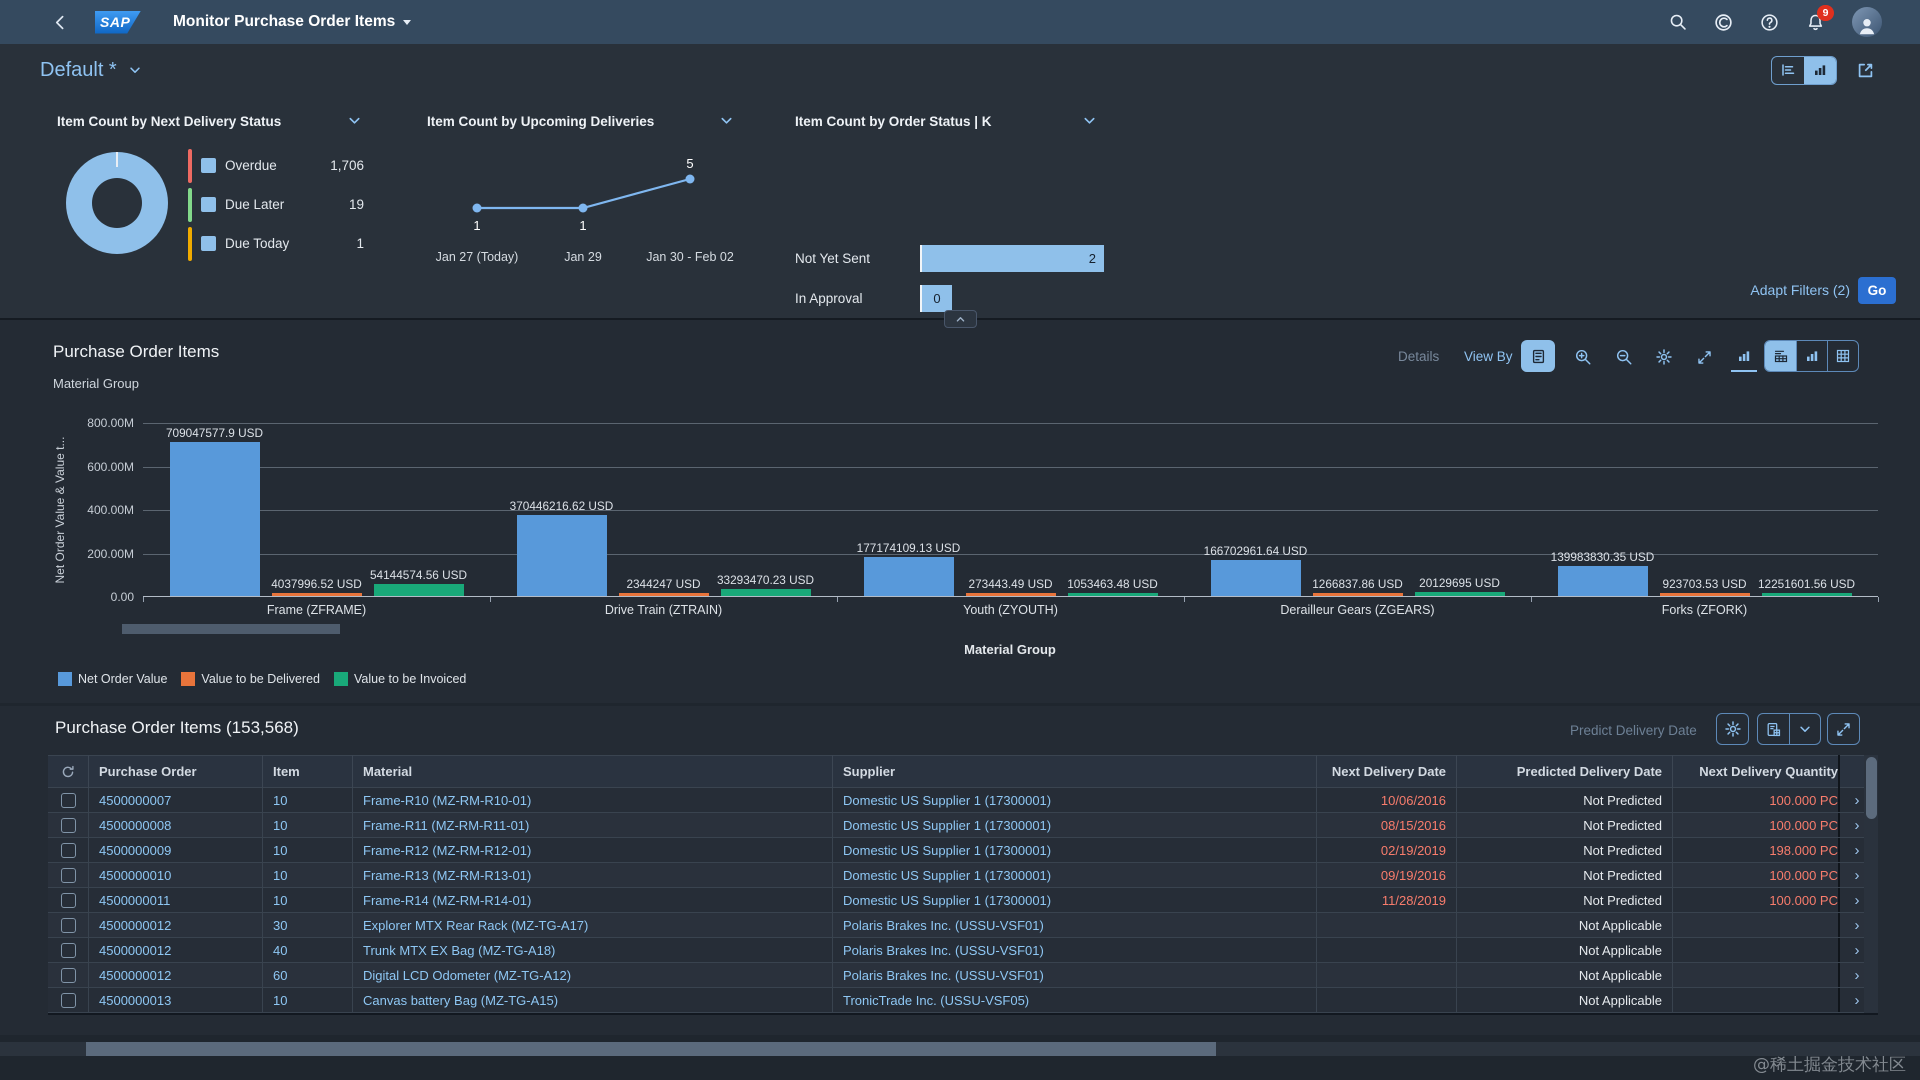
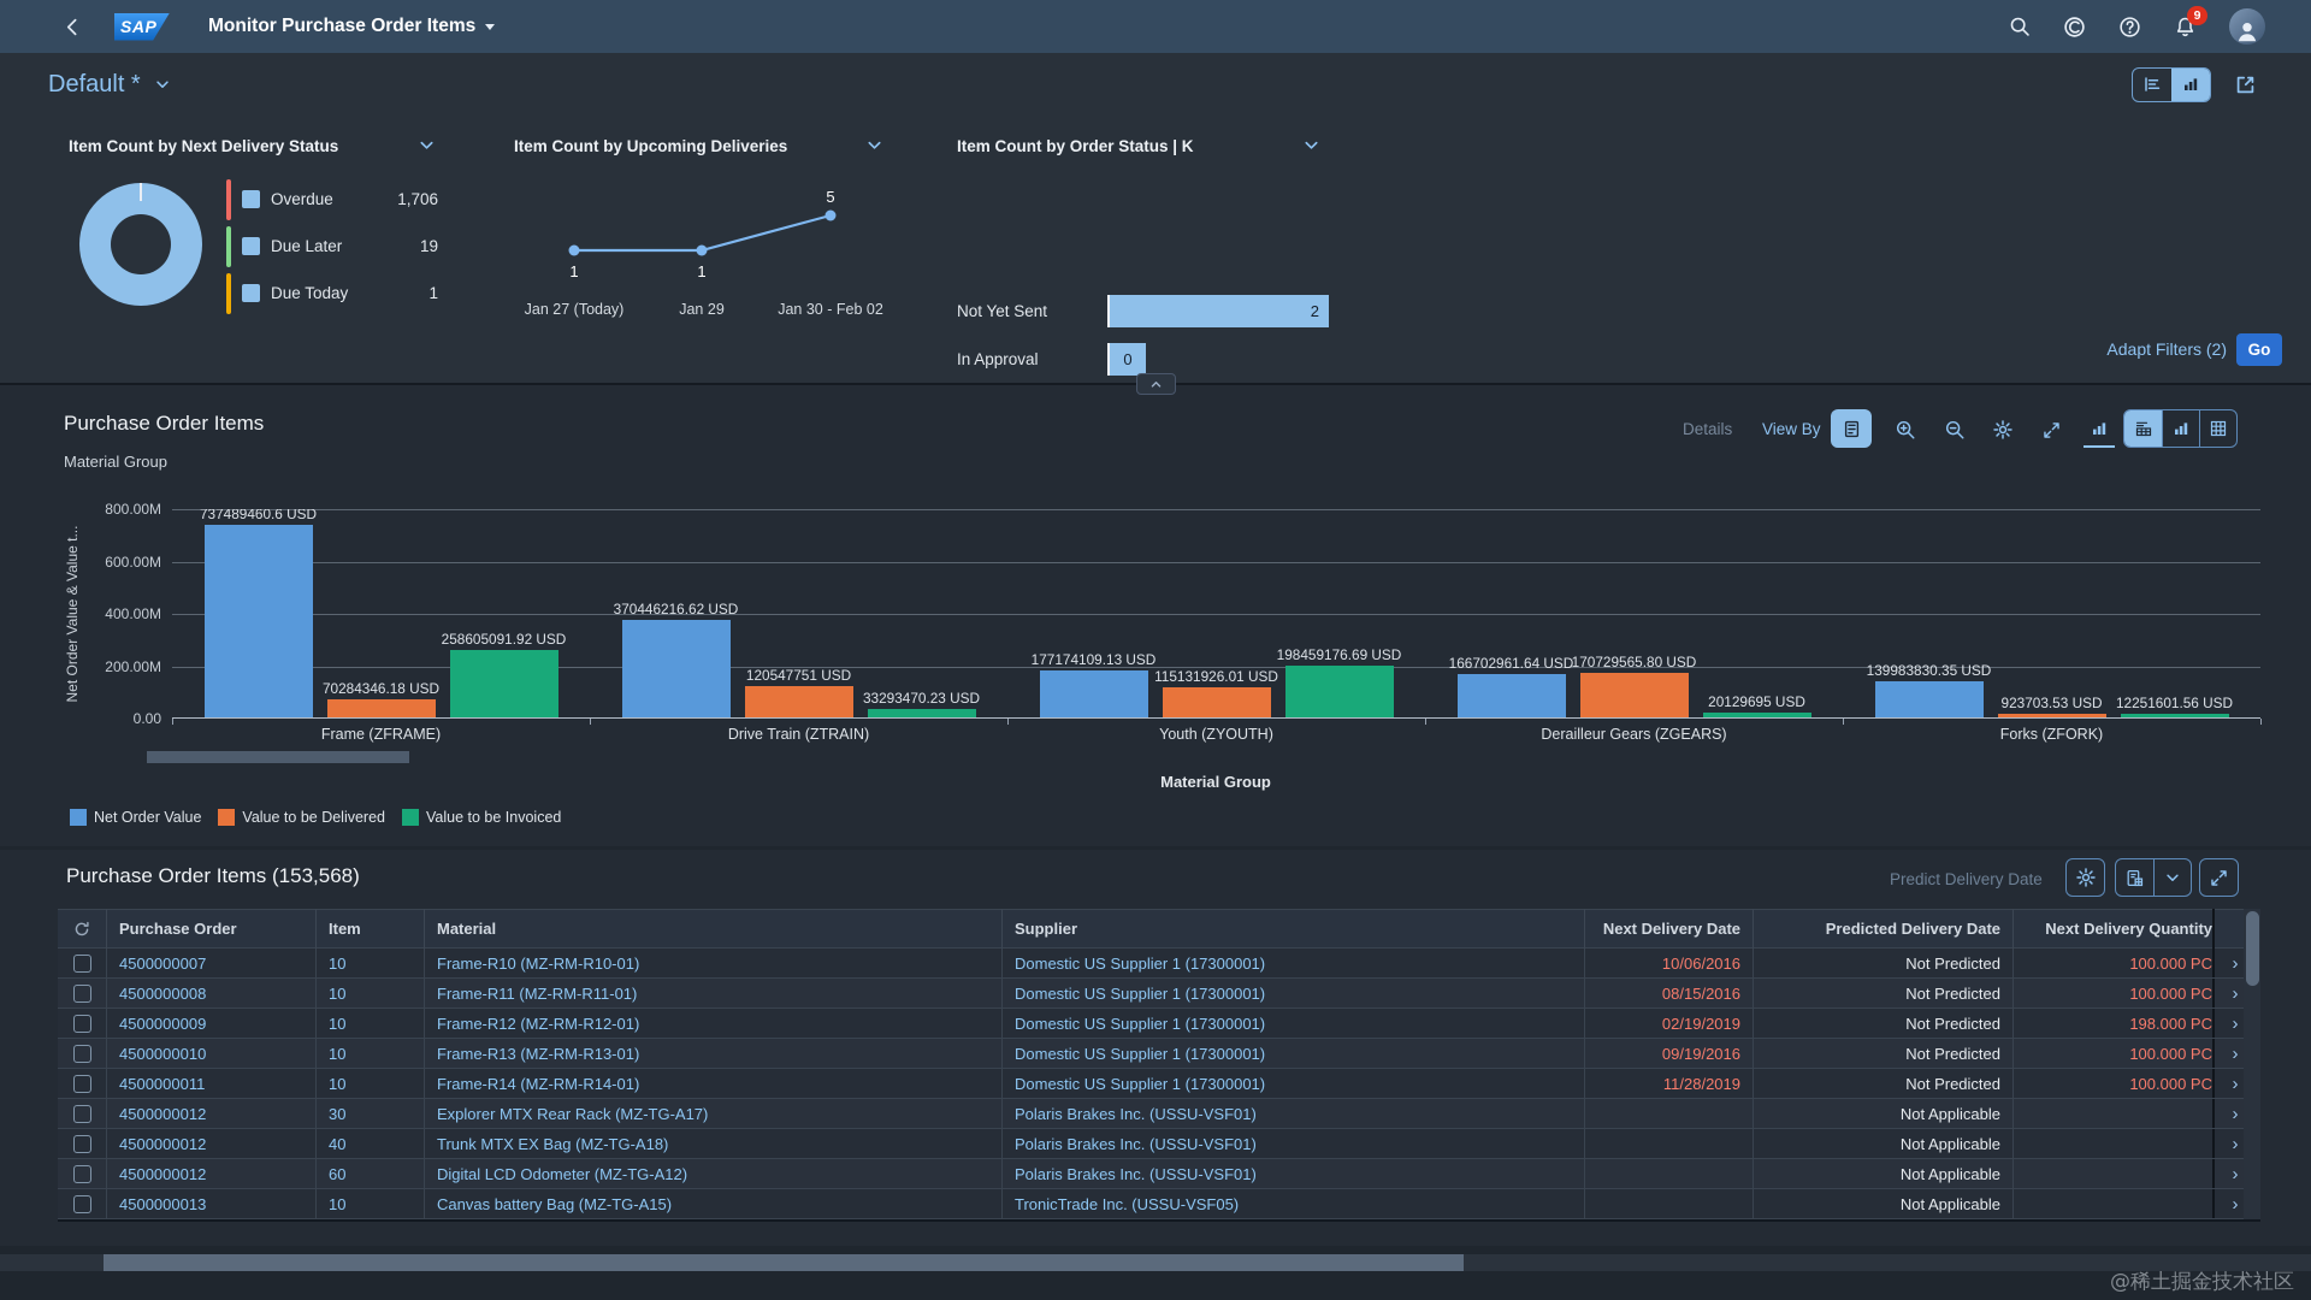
Net Order Value/Frame (ZFRAME): 709047577.9 -> 737489460.6
Value to be Delivered/Frame (ZFRAME): 4037996.52 -> 70284346.18
Value to be Invoiced/Frame (ZFRAME): 54144574.56 -> 258605091.92
Value to be Delivered/Drive Train (ZTRAIN): 2344247 -> 120547751
Value to be Delivered/Youth (ZYOUTH): 273443.49 -> 115131926.01
Value to be Invoiced/Youth (ZYOUTH): 1053463.48 -> 198459176.69
Value to be Delivered/Derailleur Gears (ZGEARS): 1266837.86 -> 170729565.80
